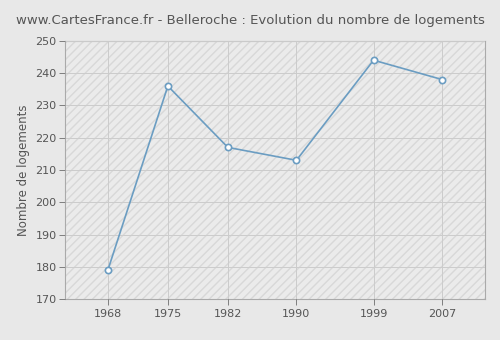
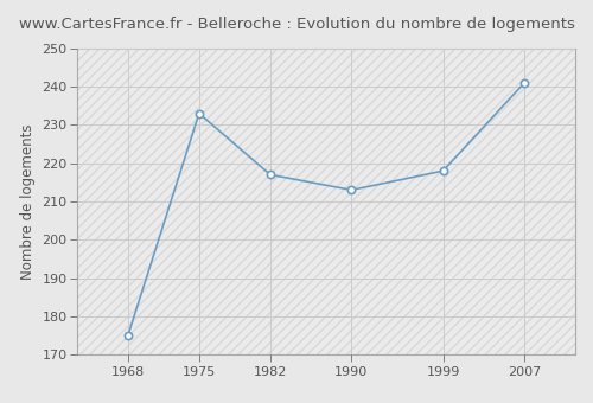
1968: 179 -> 175
1975: 236 -> 233
1999: 244 -> 218
2007: 238 -> 241
